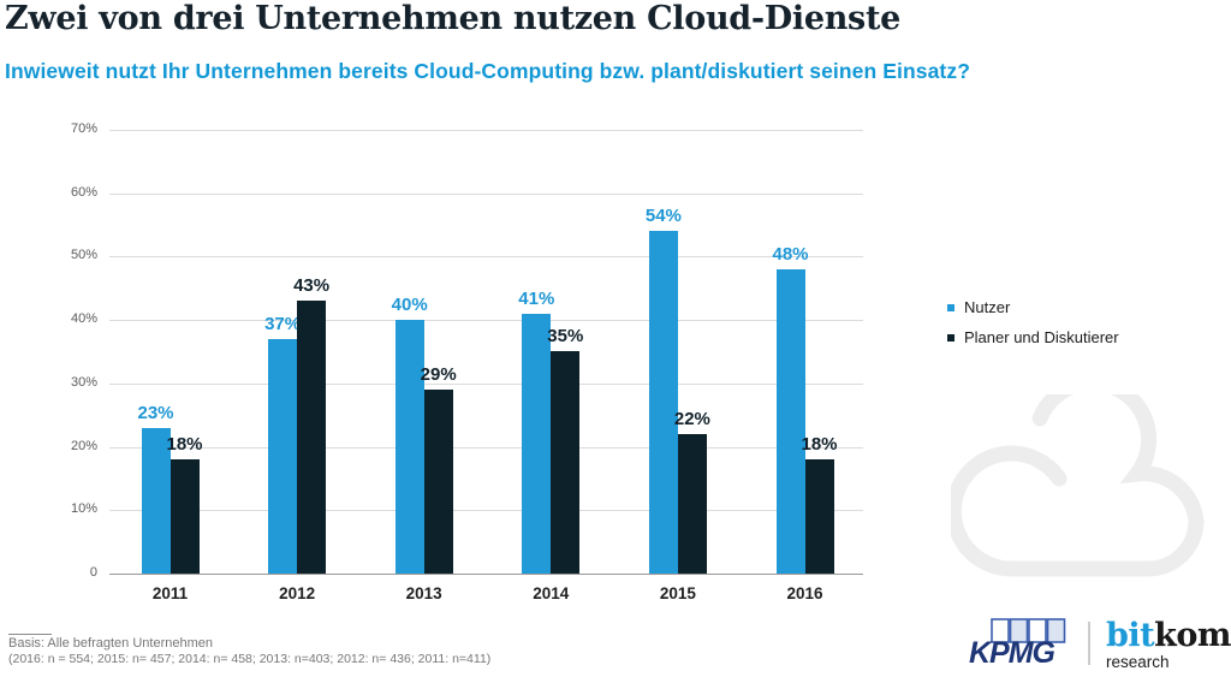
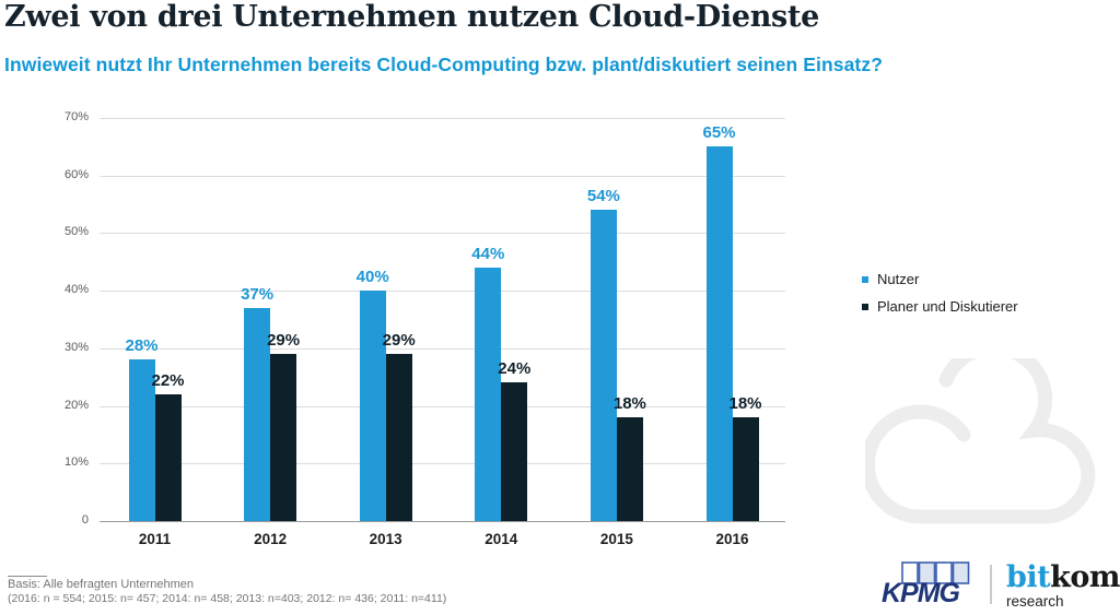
Nutzer/2011: 23% -> 28%
Planer und Diskutierer/2011: 18% -> 22%
Planer und Diskutierer/2012: 43% -> 29%
Nutzer/2014: 41% -> 44%
Planer und Diskutierer/2014: 35% -> 24%
Planer und Diskutierer/2015: 22% -> 18%
Nutzer/2016: 48% -> 65%
